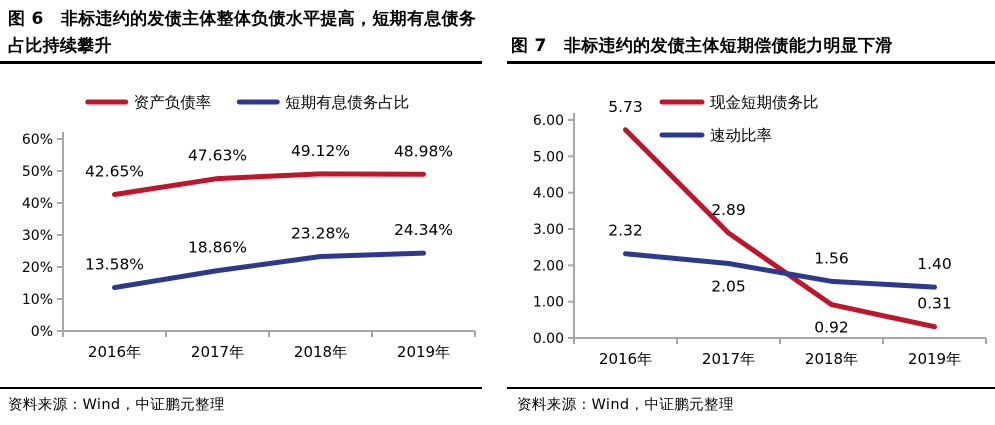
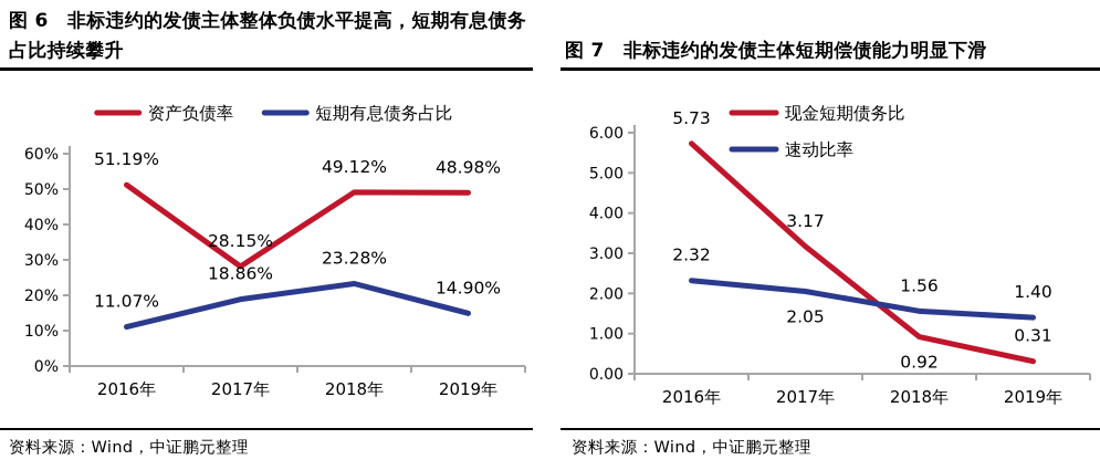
图 6 非标违约的发债主体整体负债水平提高，短期有息债务占比持续攀升/资产负债率/2016年: 42.65% -> 51.19%
图 6 非标违约的发债主体整体负债水平提高，短期有息债务占比持续攀升/短期有息债务占比/2016年: 13.58% -> 11.07%
图 6 非标违约的发债主体整体负债水平提高，短期有息债务占比持续攀升/资产负债率/2017年: 47.63% -> 28.15%
图 6 非标违约的发债主体整体负债水平提高，短期有息债务占比持续攀升/短期有息债务占比/2019年: 24.34% -> 14.90%
图 7 非标违约的发债主体短期偿债能力明显下滑/现金短期债务比/2017年: 2.89 -> 3.17
